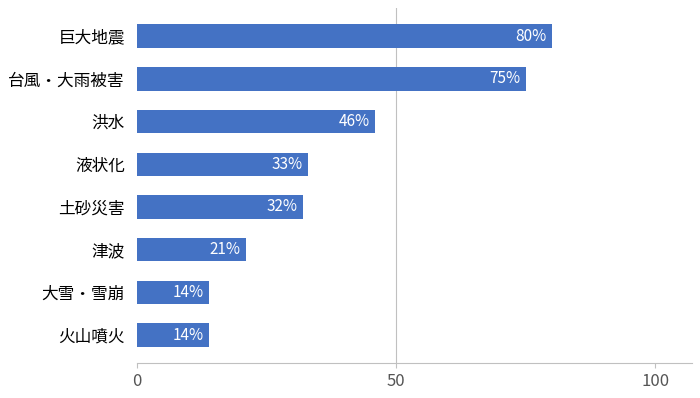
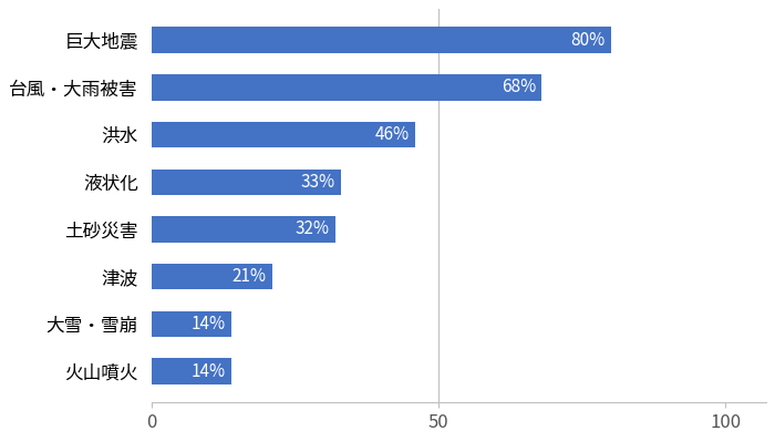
台風・大雨被害: 75% -> 68%
